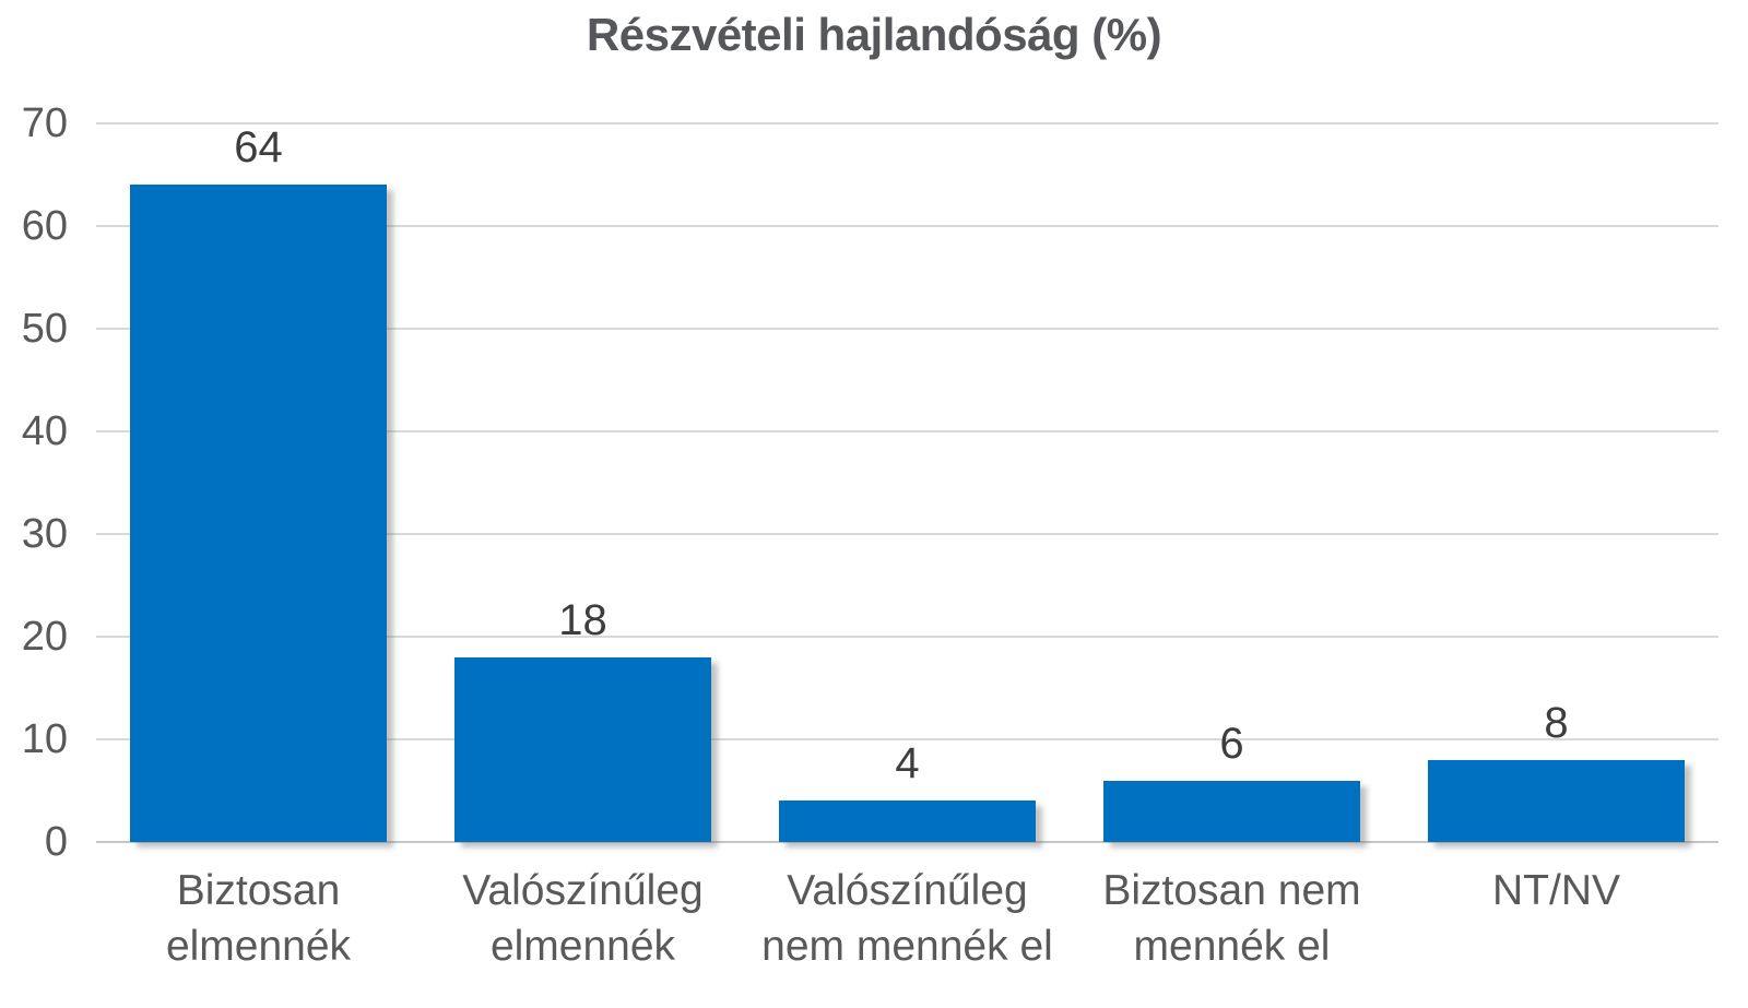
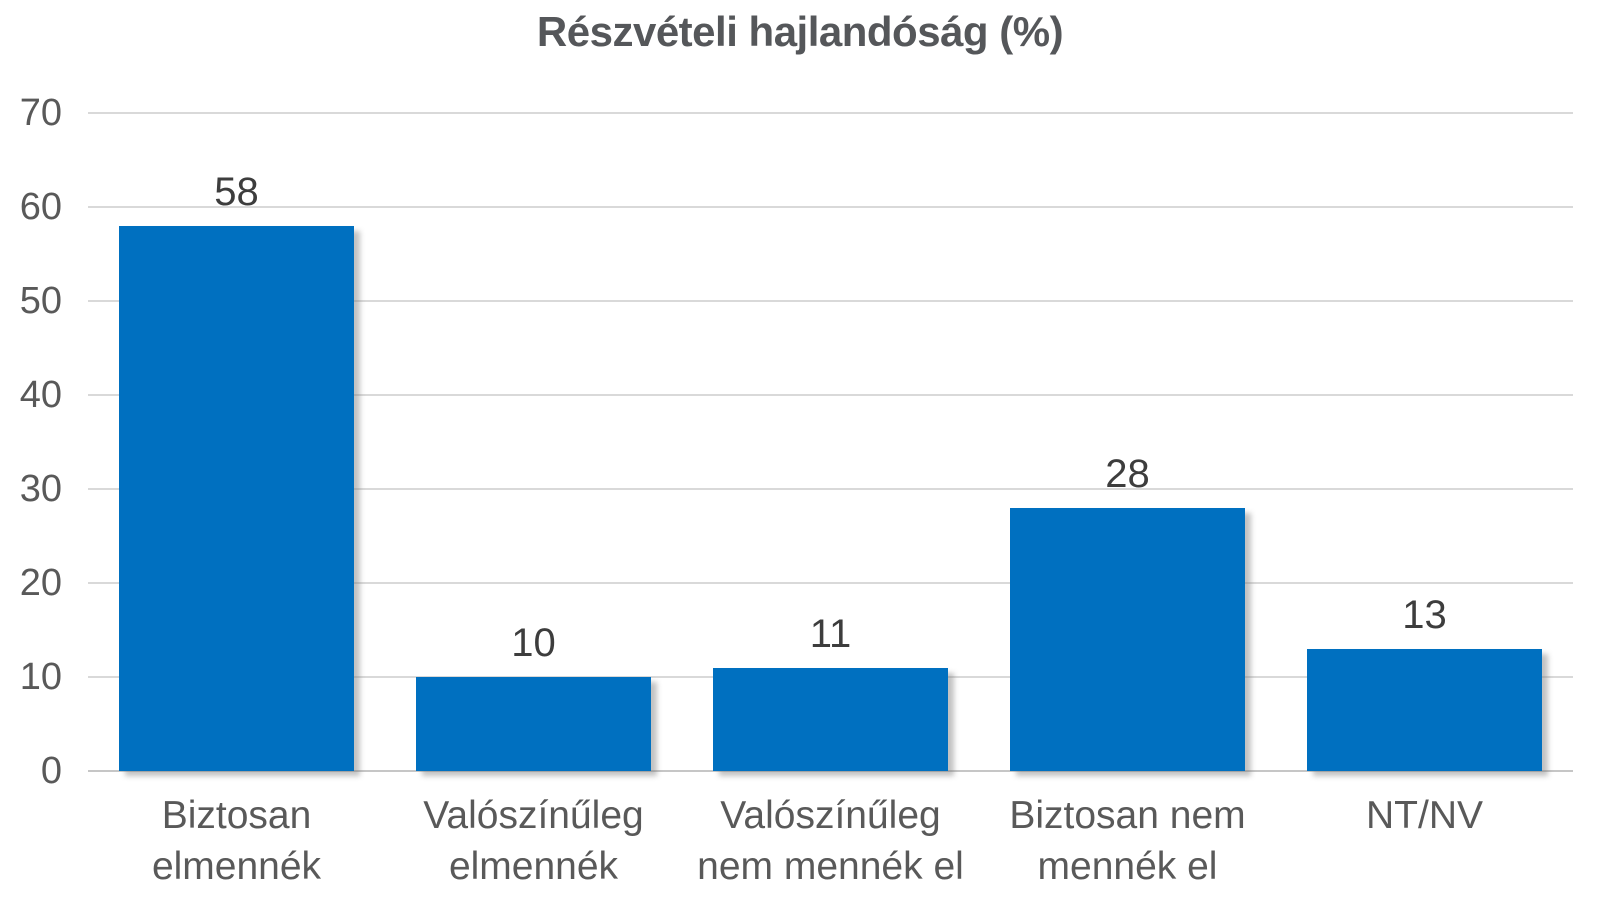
Biztosan elmennék: 64 -> 58
Valószínűleg elmennék: 18 -> 10
Valószínűleg nem mennék el: 4 -> 11
Biztosan nem mennék el: 6 -> 28
NT/NV: 8 -> 13
